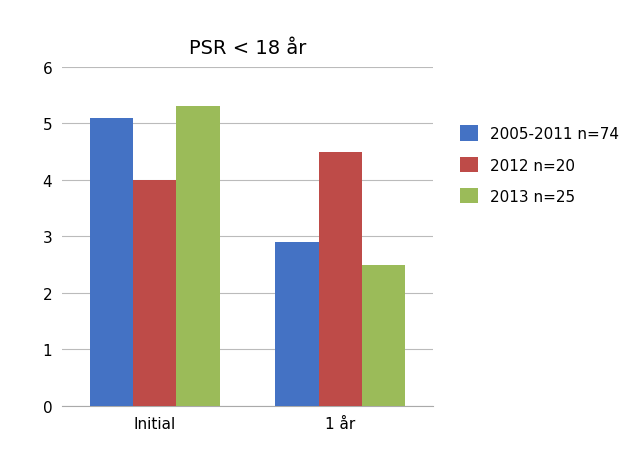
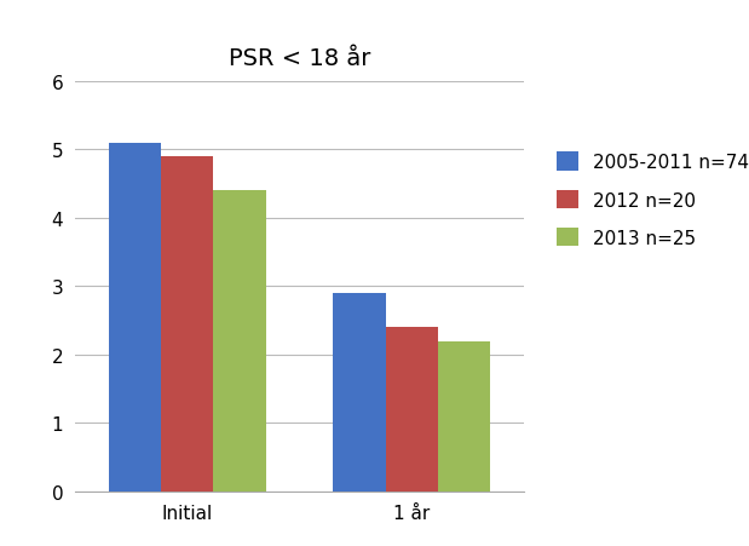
2012 n=20/Initial: 4.0 -> 4.9
2013 n=25/Initial: 5.3 -> 4.4
2012 n=20/1 år: 4.5 -> 2.4
2013 n=25/1 år: 2.5 -> 2.2
